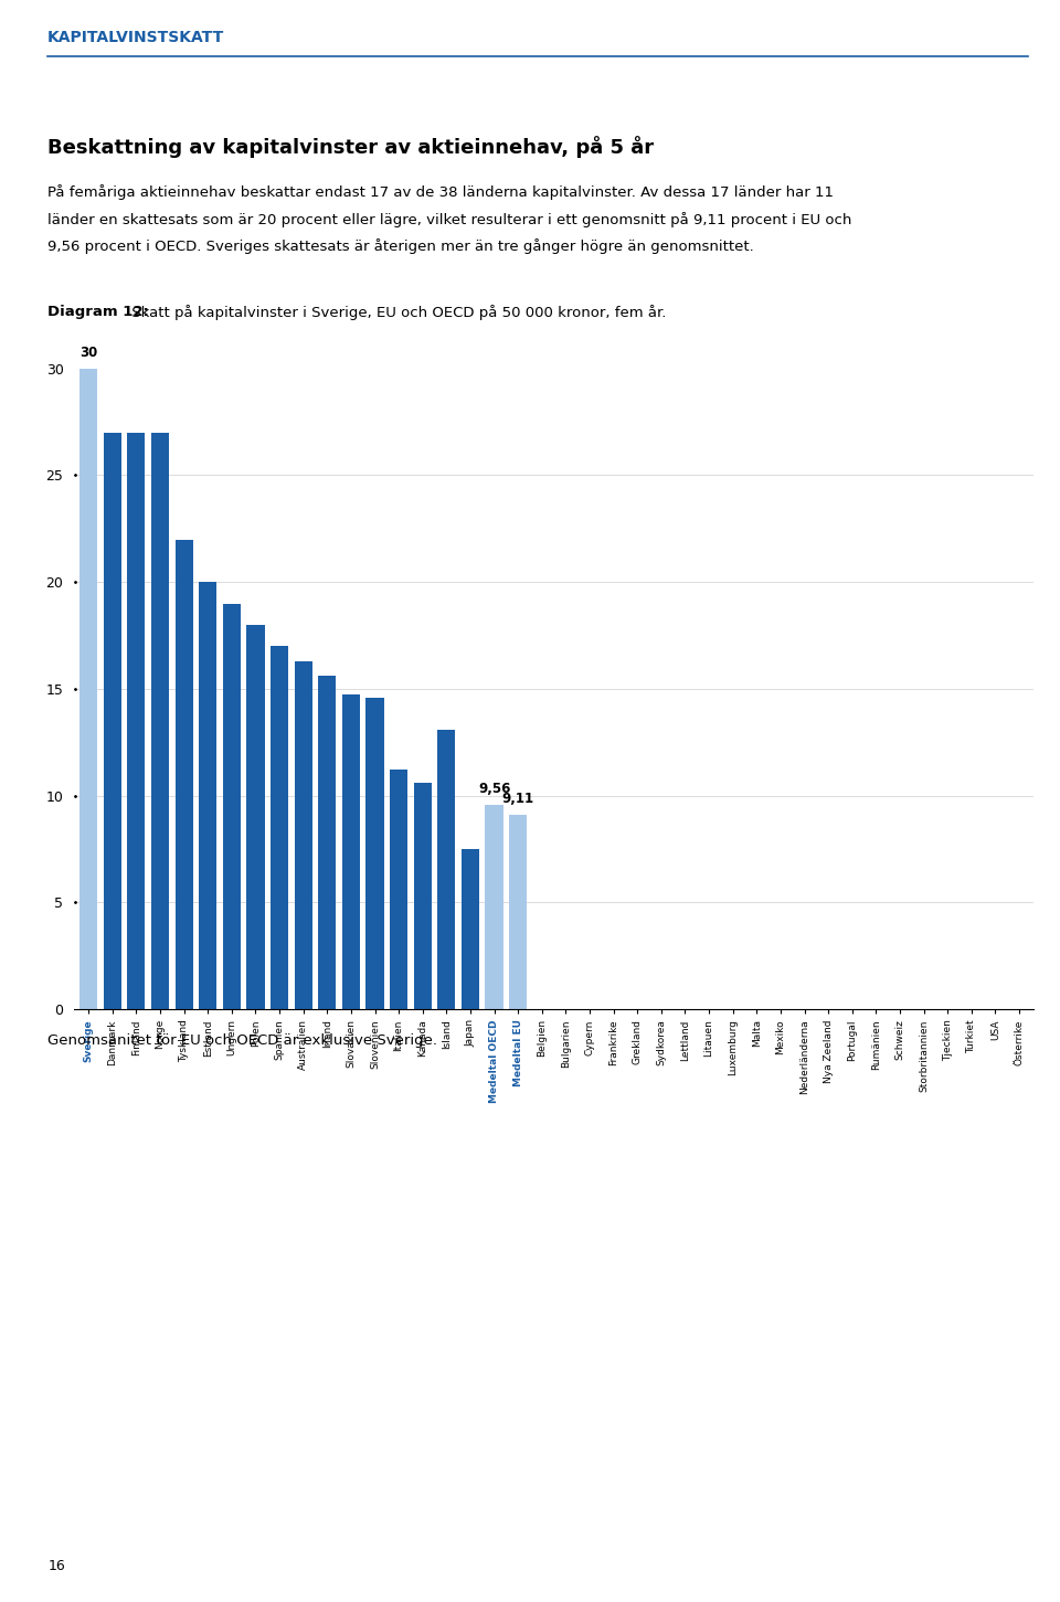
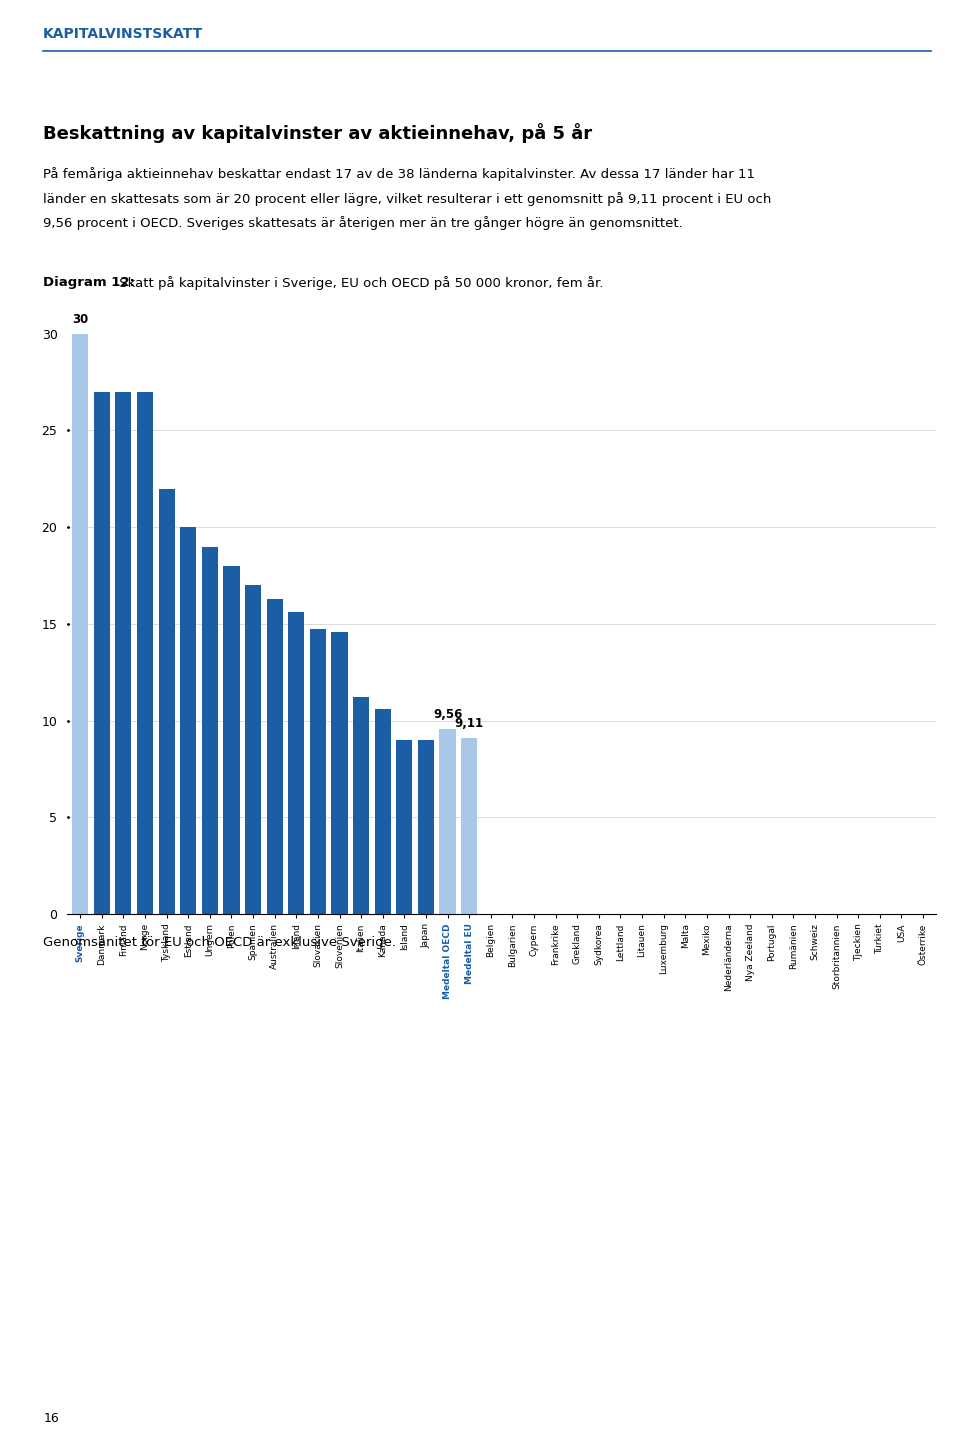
Island: 13.1 -> 9.0
Japan: 7.5 -> 9.0
